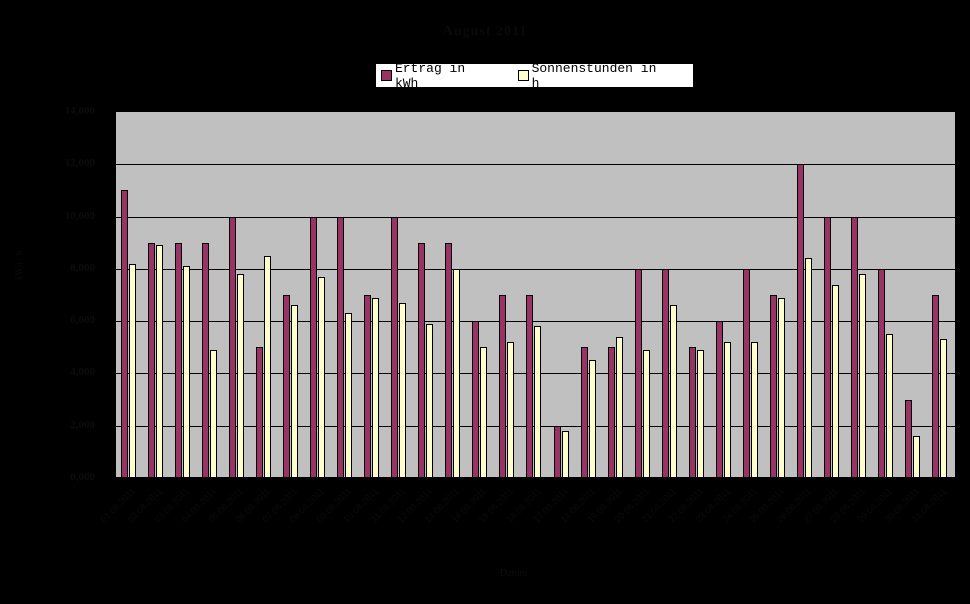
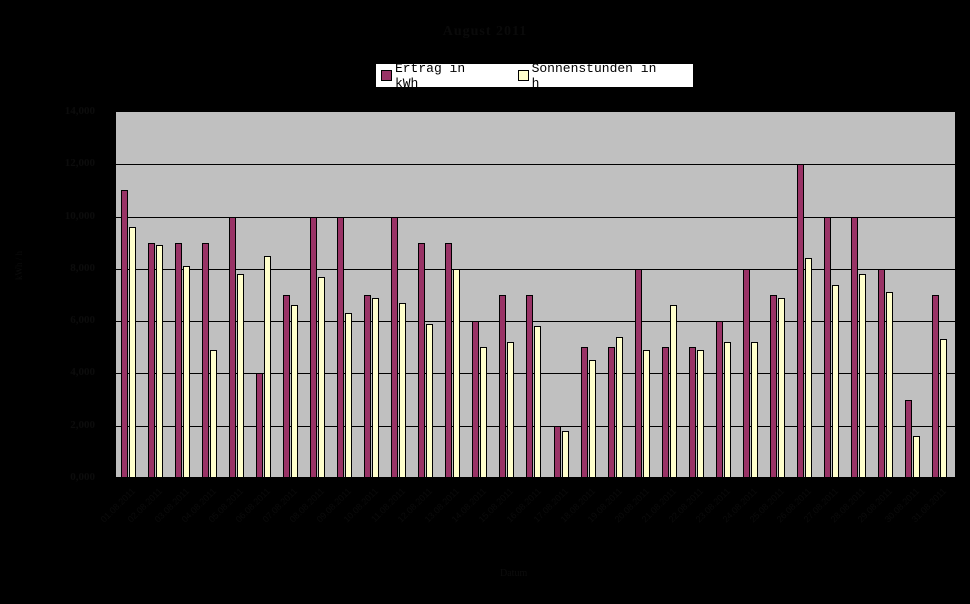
Sonnenstunden in h/01.08.2011: 8,2 -> 9,6
Ertrag in kWh/06.08.2011: 5 -> 4
Ertrag in kWh/21.08.2011: 8 -> 5
Sonnenstunden in h/29.08.2011: 5,5 -> 7,1
